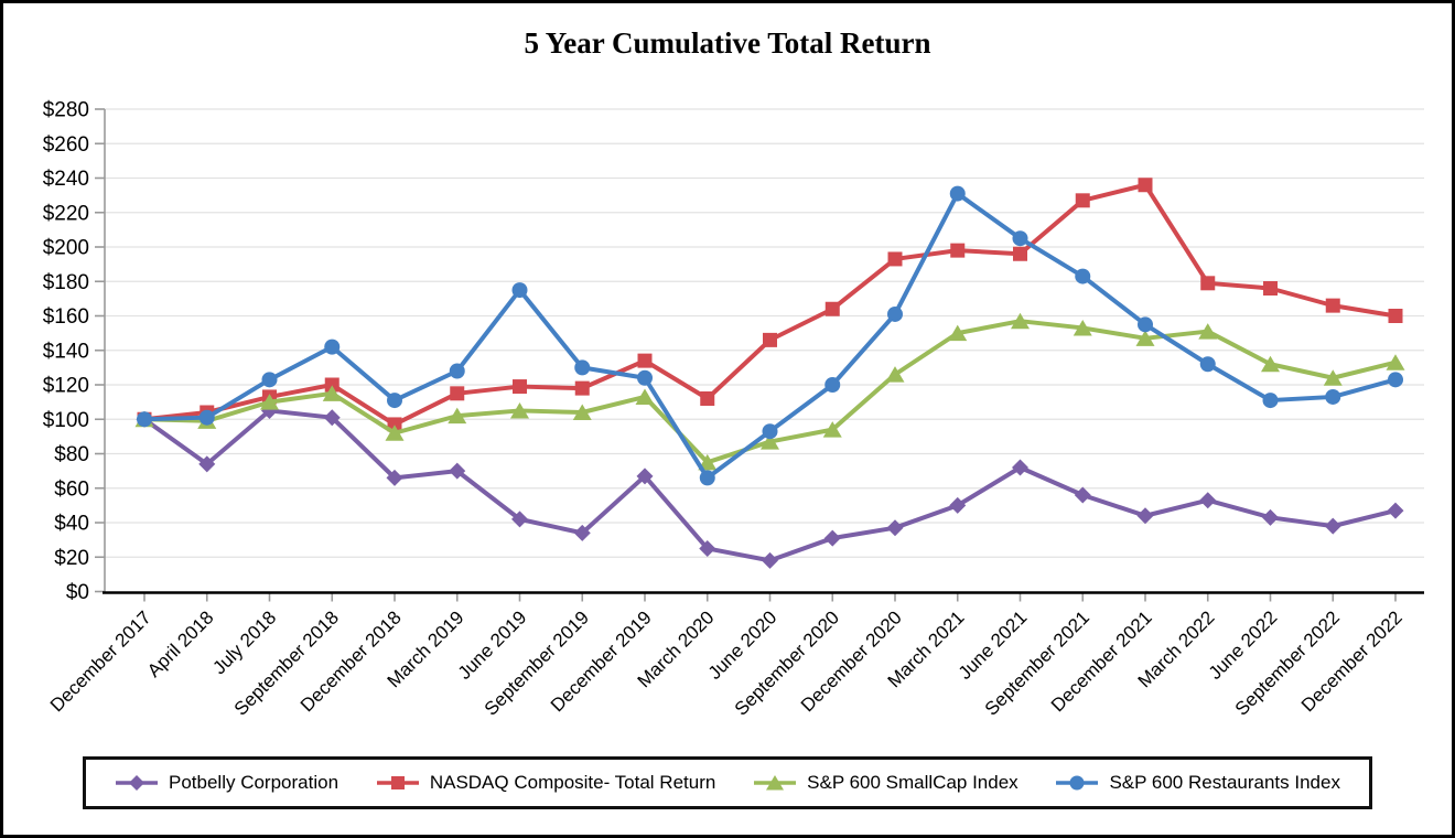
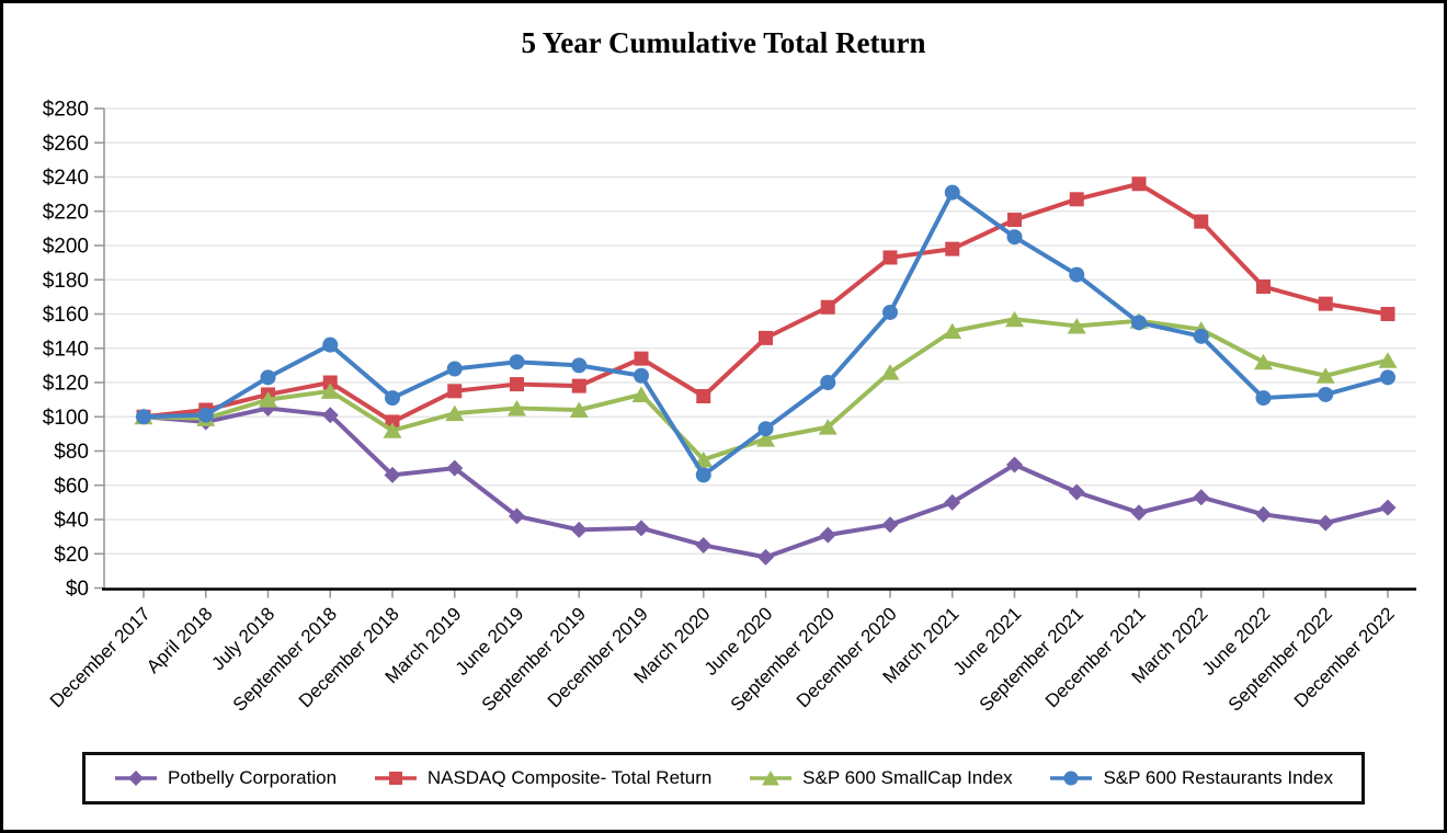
Potbelly Corporation/April 2018: $74 -> $97
S&P 600 Restaurants Index/June 2019: $175 -> $132
Potbelly Corporation/December 2019: $67 -> $35
NASDAQ Composite- Total Return/June 2021: $196 -> $215
S&P 600 SmallCap Index/December 2021: $147 -> $156
NASDAQ Composite- Total Return/March 2022: $179 -> $214
S&P 600 Restaurants Index/March 2022: $132 -> $147
